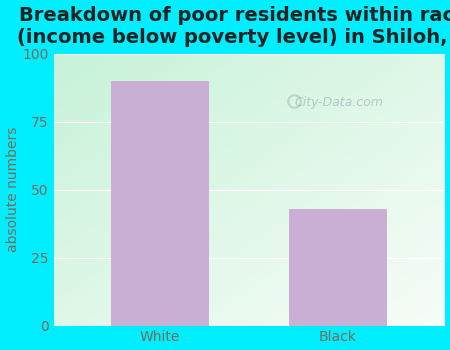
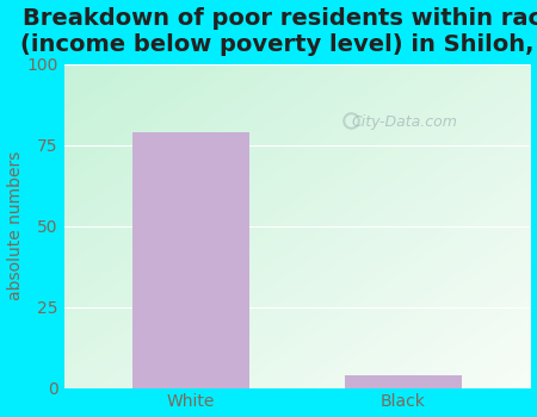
White: 90 -> 79
Black: 43 -> 4
